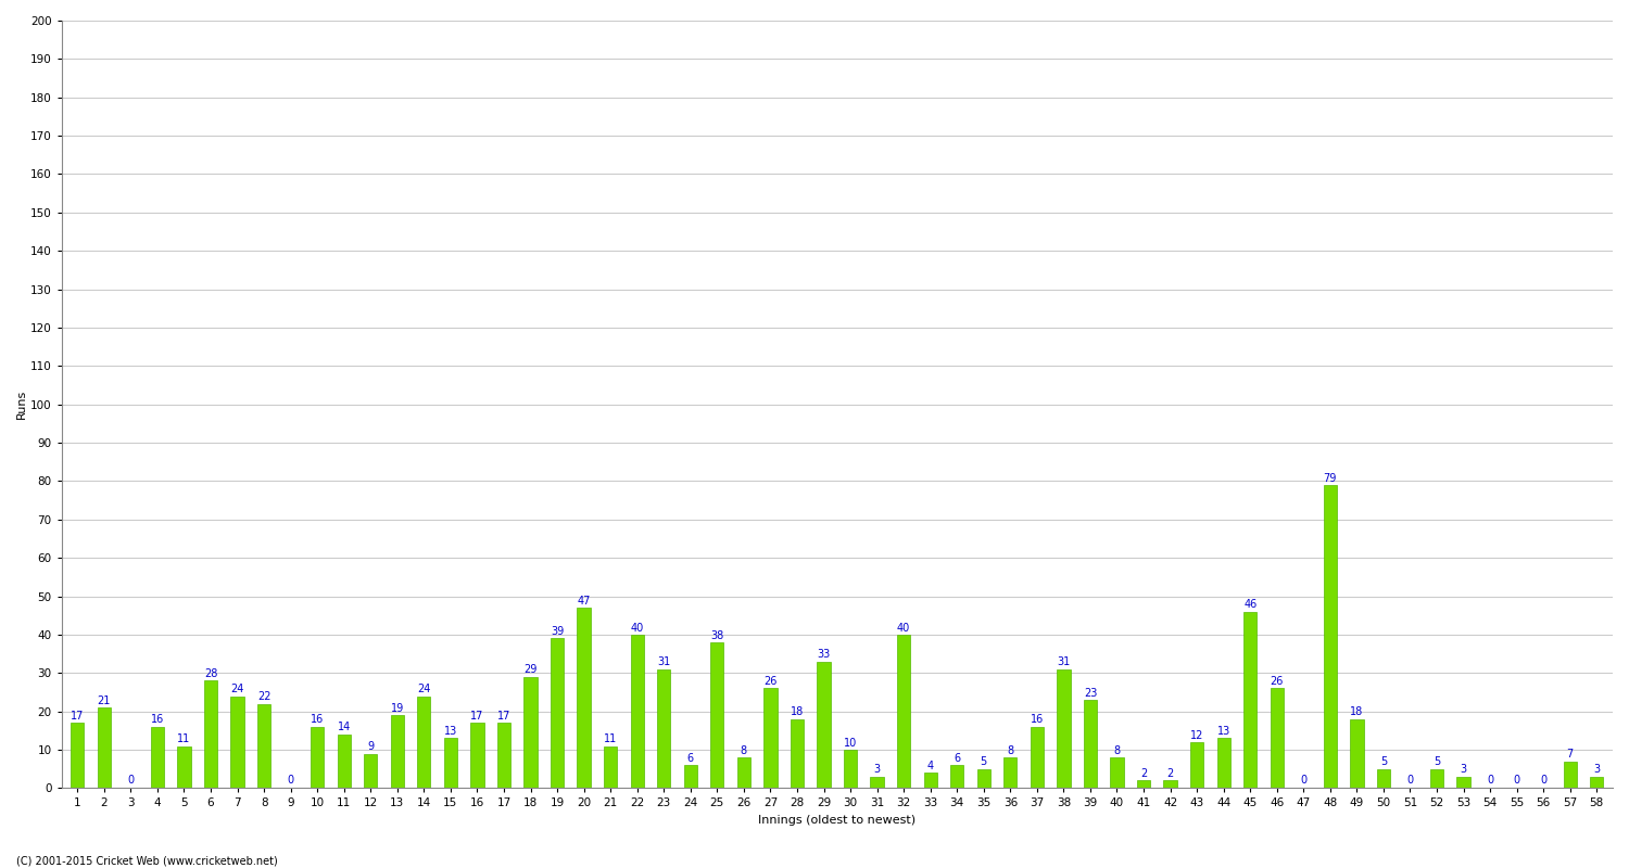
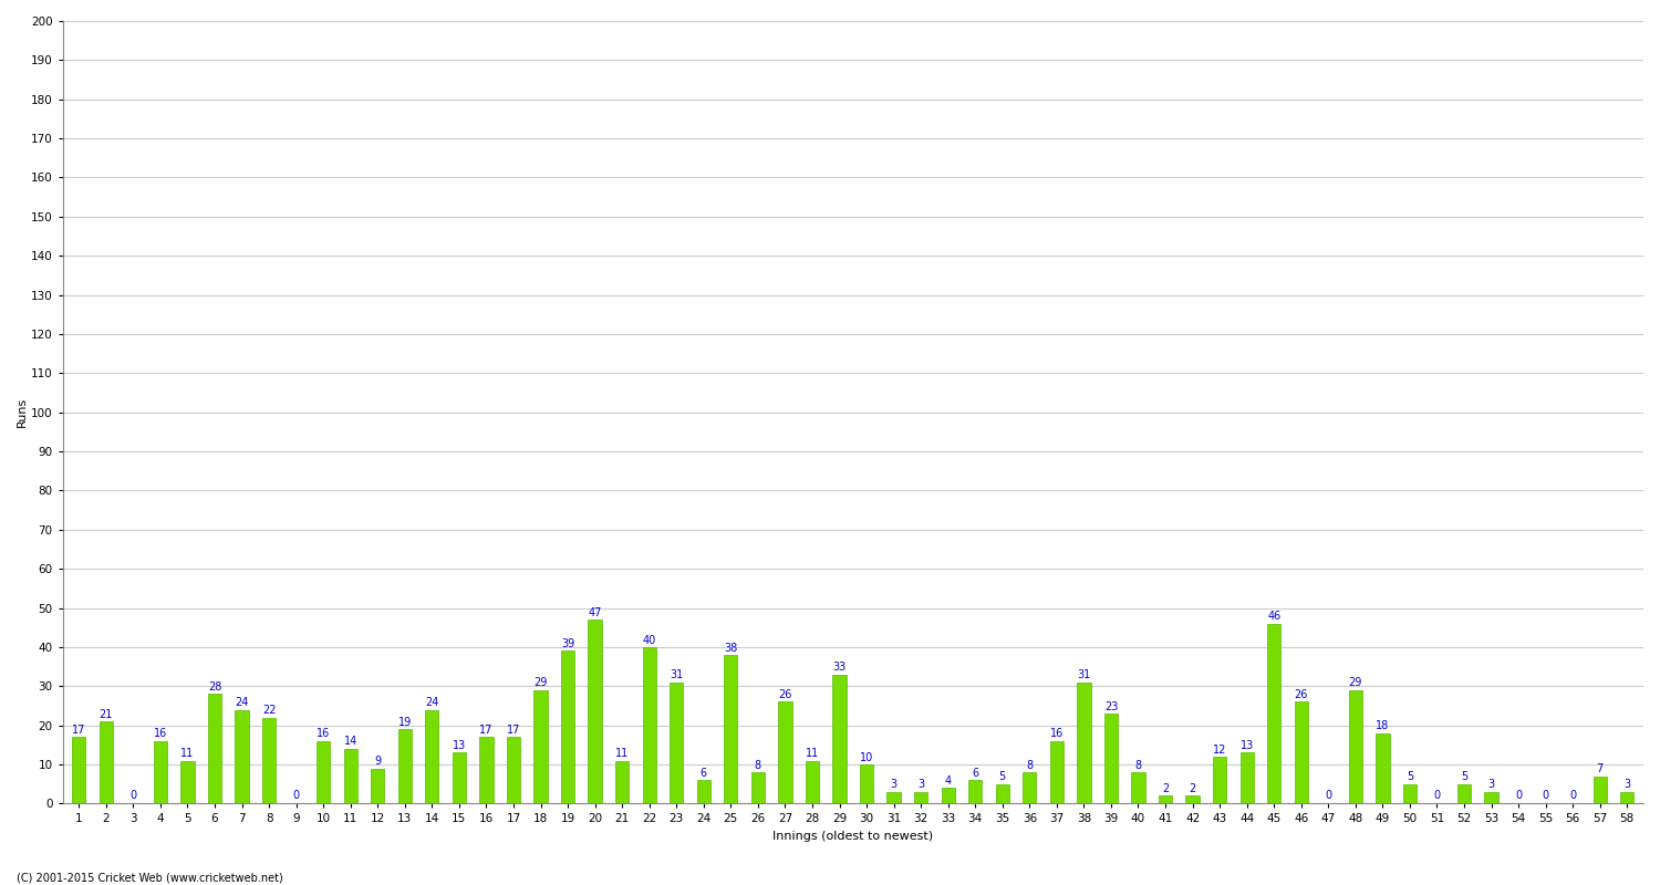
28: 18 -> 11
32: 40 -> 3
48: 79 -> 29
